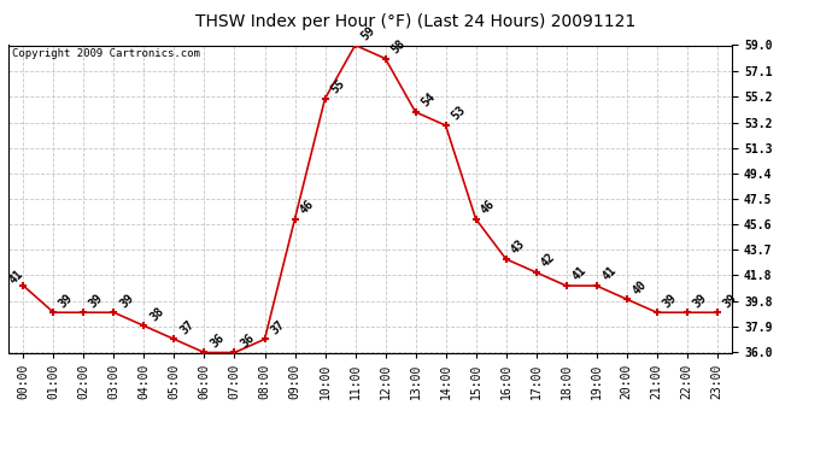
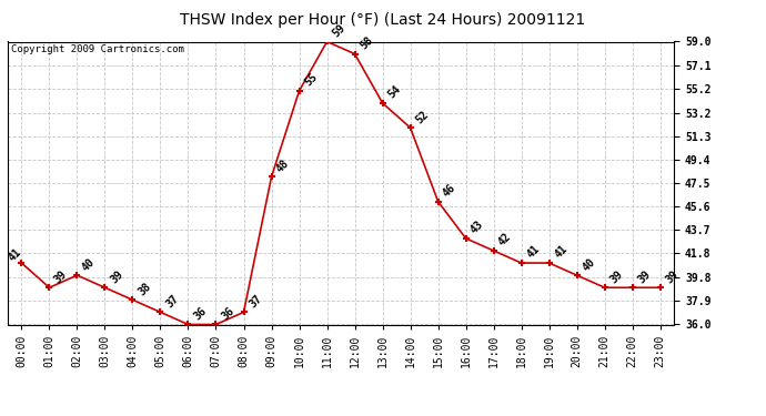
02:00: 39 -> 40
09:00: 46 -> 48
14:00: 53 -> 52
